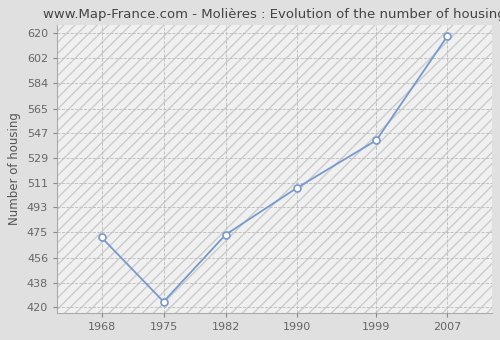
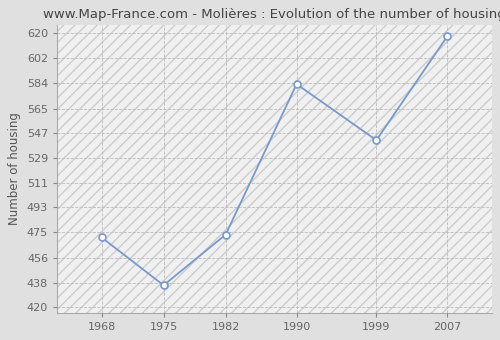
1975: 424 -> 436
1990: 507 -> 583
